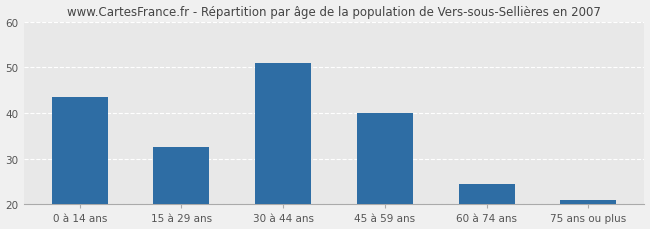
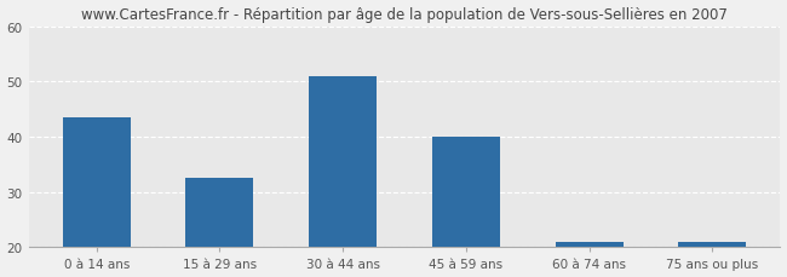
60 à 74 ans: 24.5 -> 21.0
